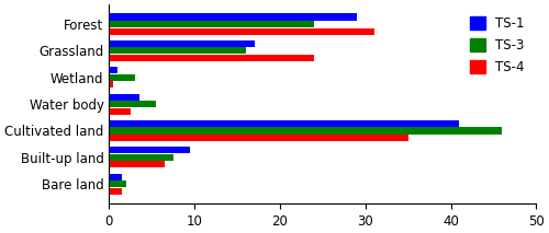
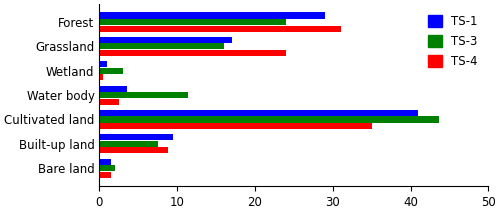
TS-3/Water body: 5.5 -> 11.4
TS-3/Cultivated land: 46.0 -> 43.6
TS-4/Built-up land: 6.5 -> 8.8
